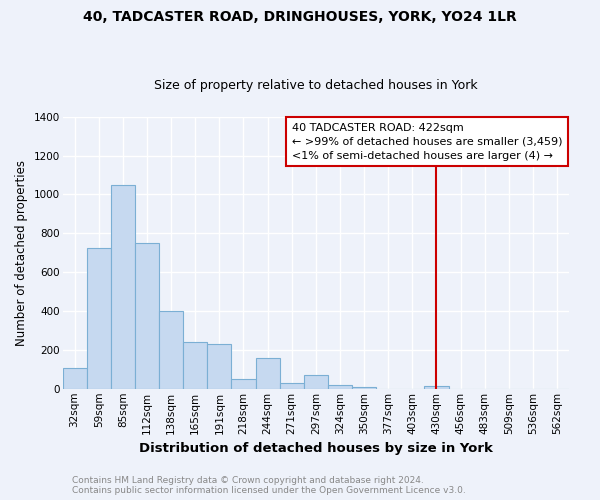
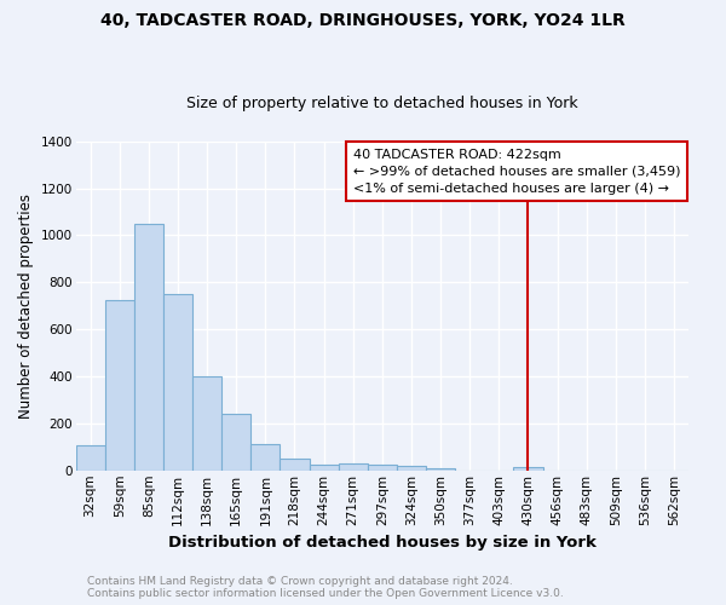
191sqm: 230 -> 110
244sqm: 160 -> 20
297sqm: 70 -> 20
